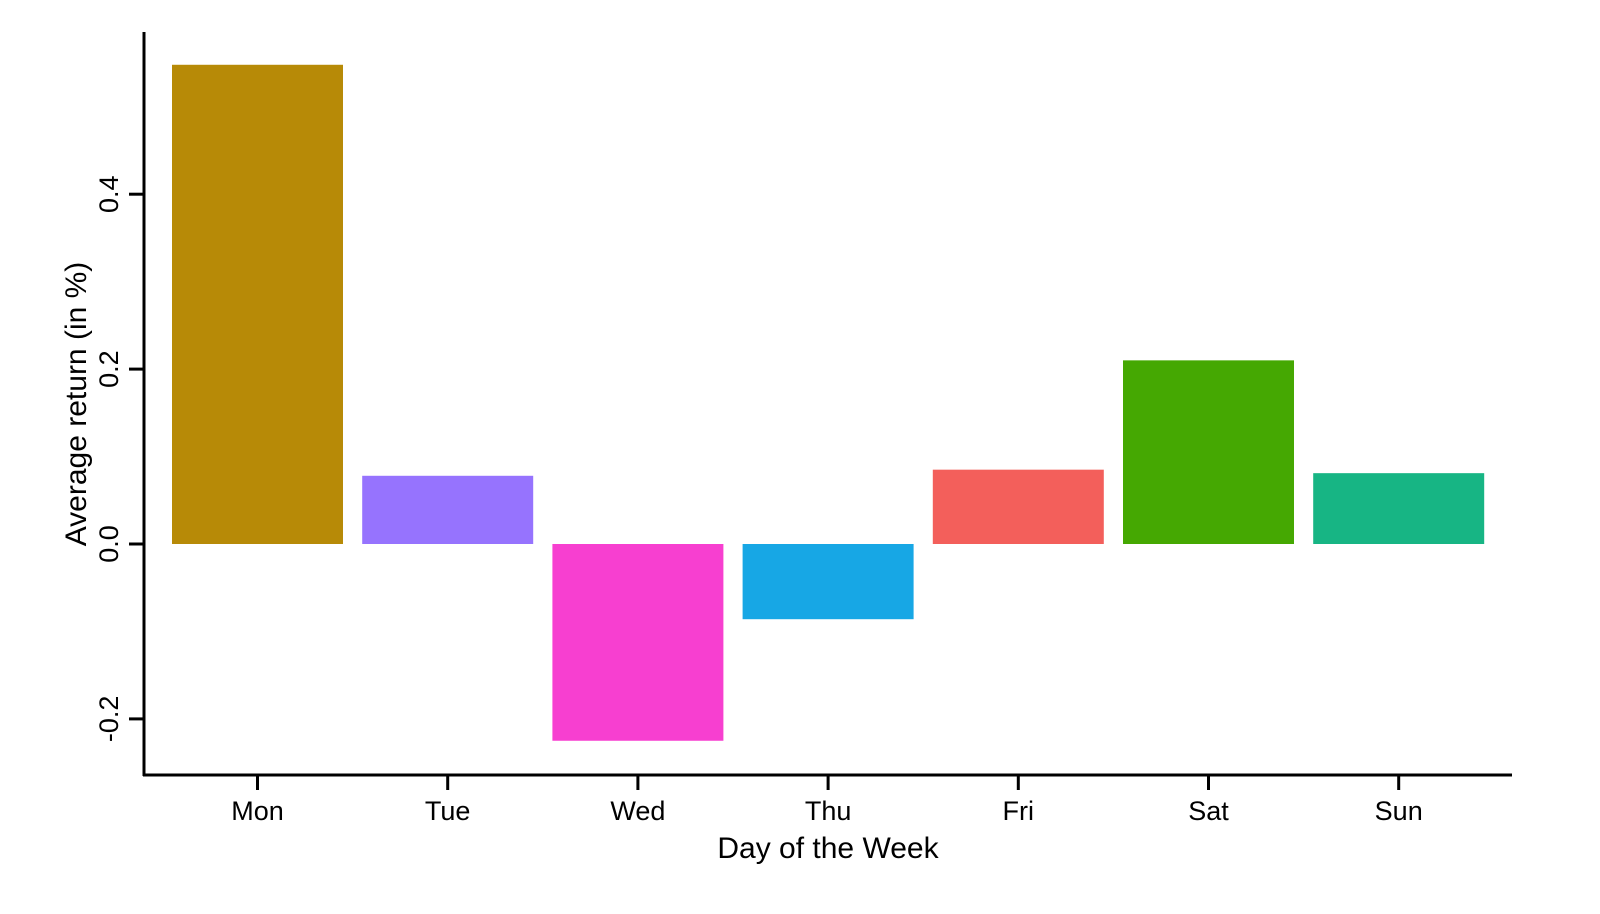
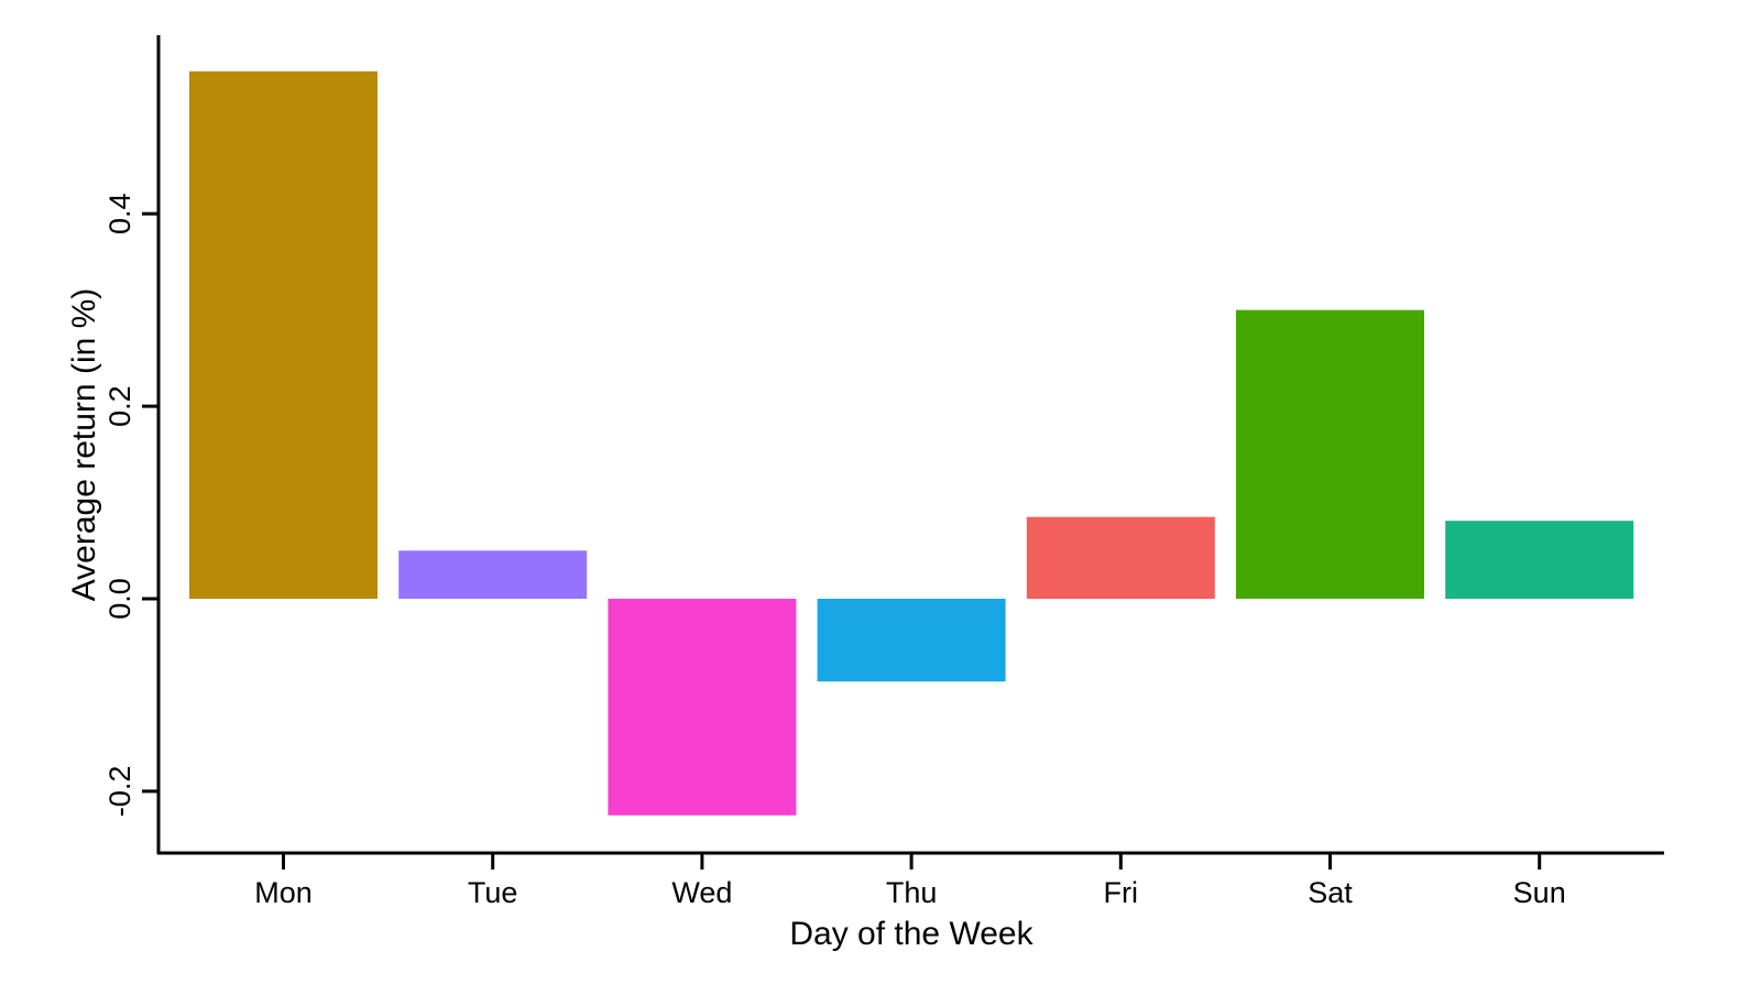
Tue: 0.08 -> 0.05
Sat: 0.21 -> 0.30
